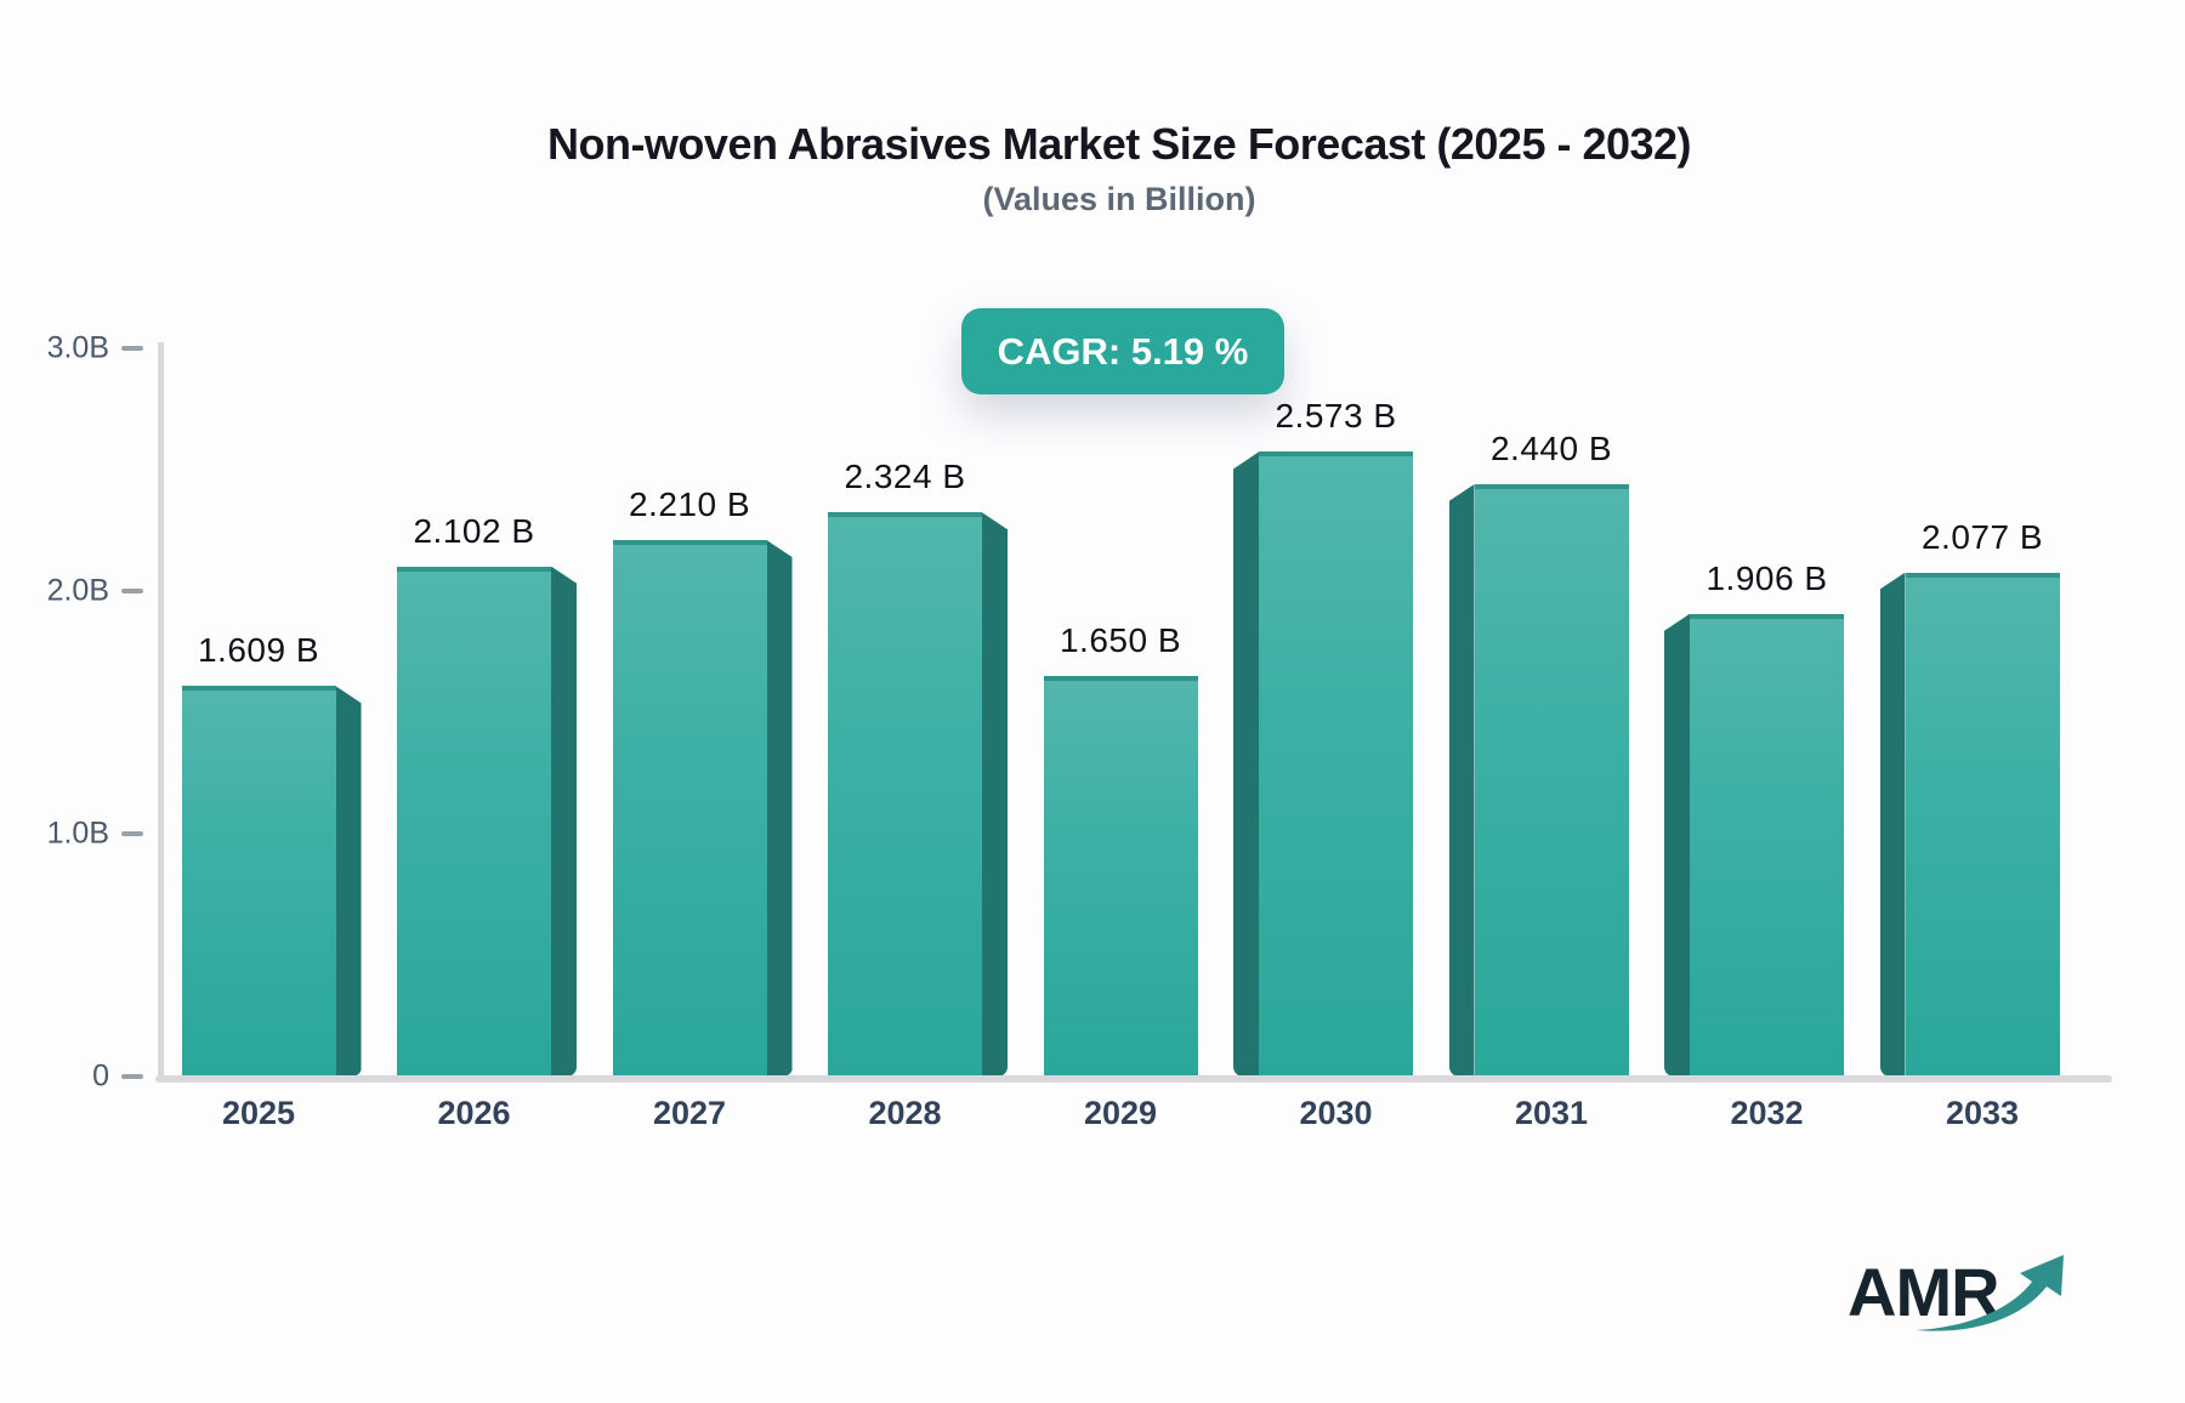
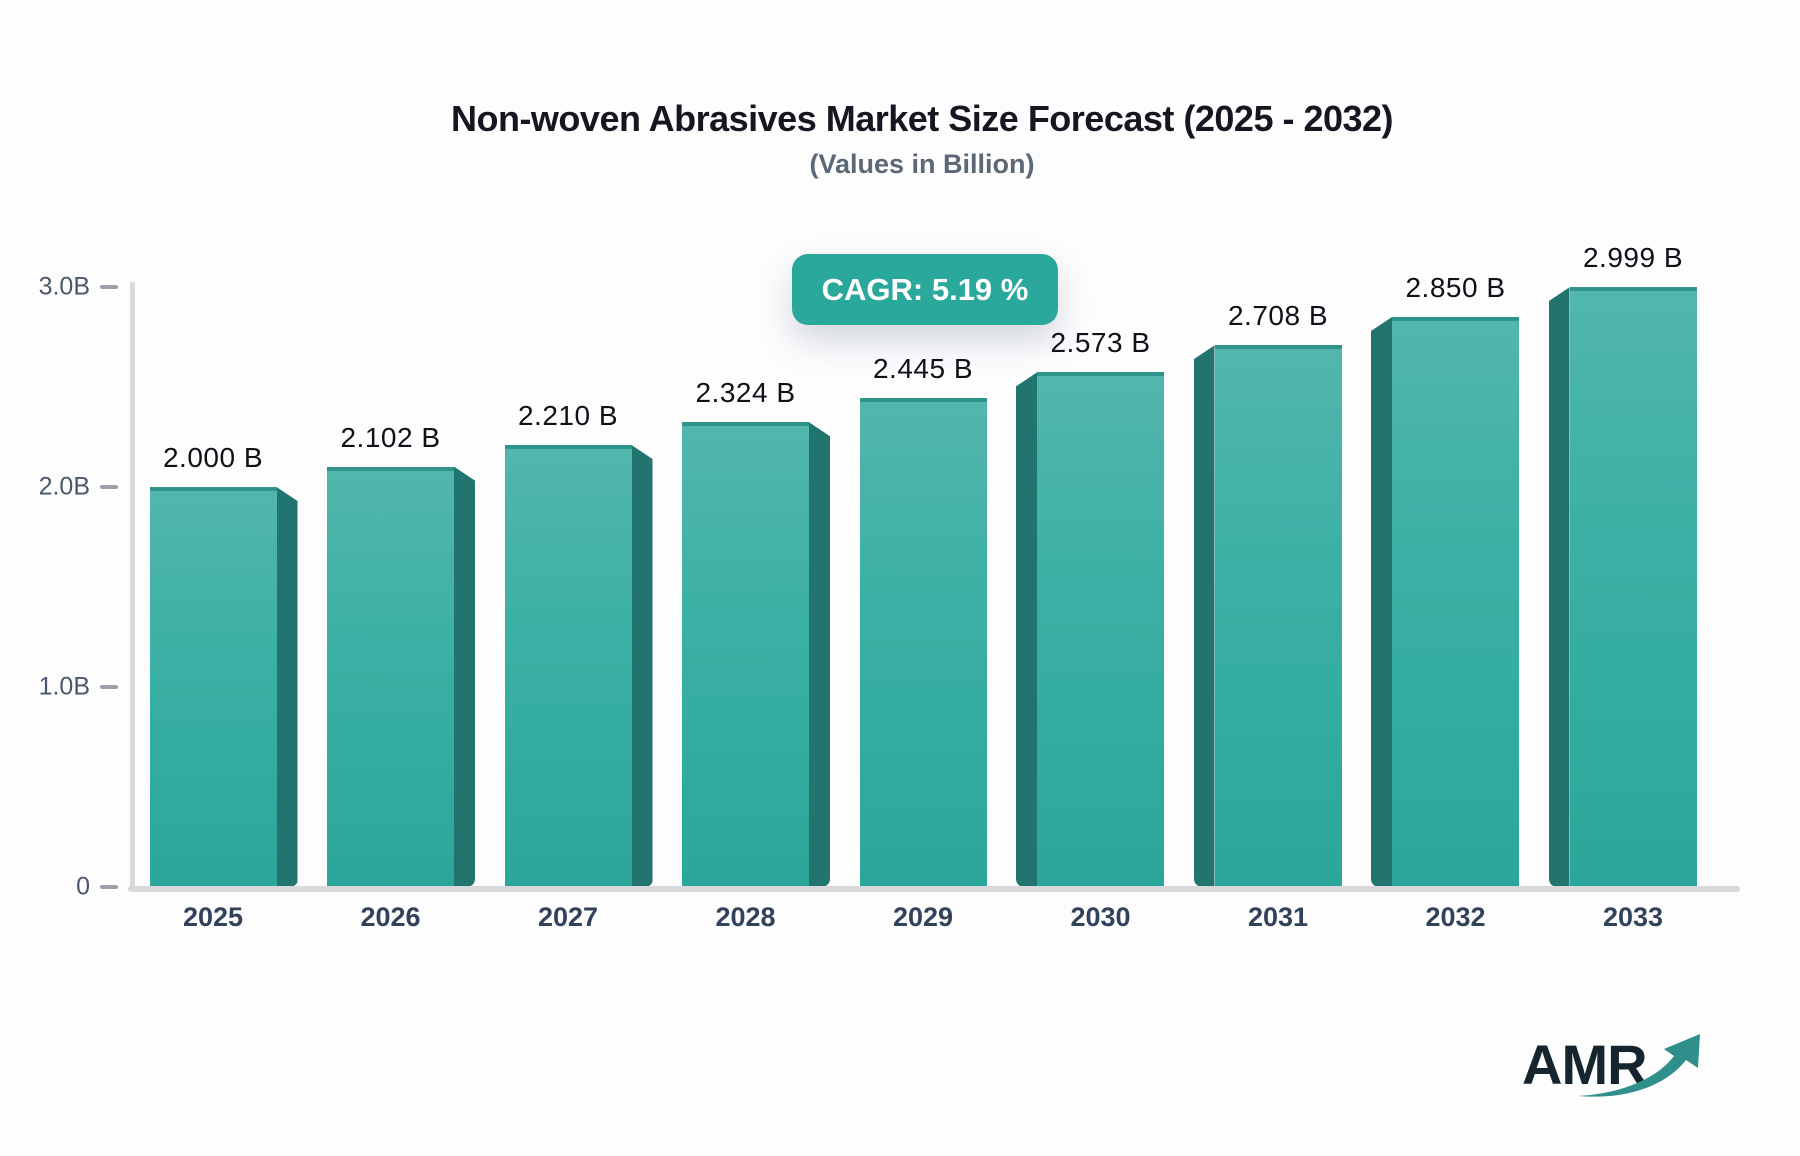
2025: 1.609 -> 2.000
2029: 1.650 -> 2.445
2031: 2.440 -> 2.708
2032: 1.906 -> 2.850
2033: 2.077 -> 2.999
